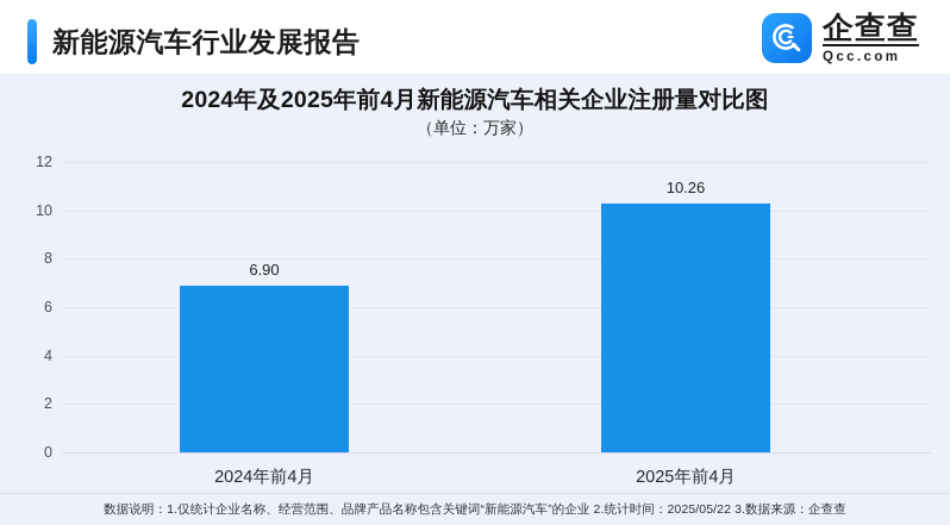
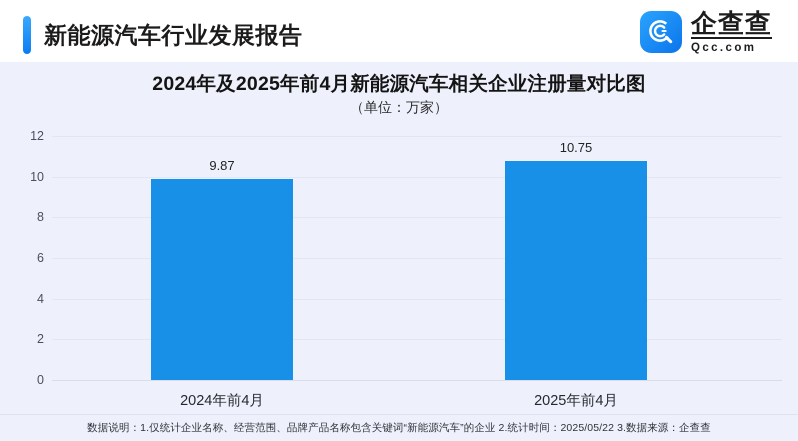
2024年前4月: 6.90 -> 9.87
2025年前4月: 10.26 -> 10.75
